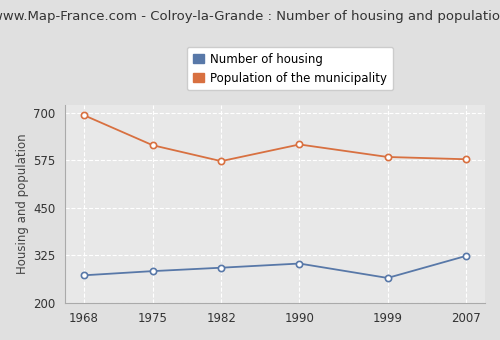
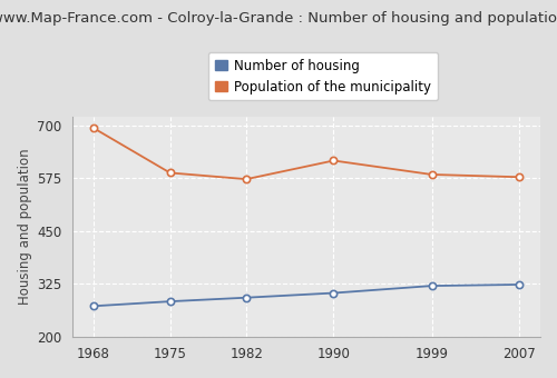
Population of the municipality/1975: 615 -> 588
Number of housing/1999: 265 -> 320
